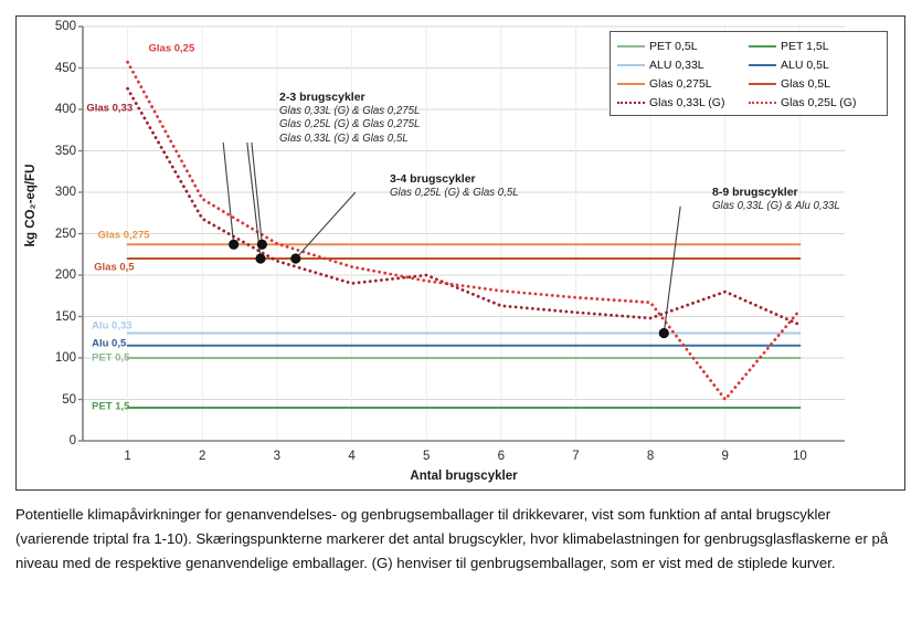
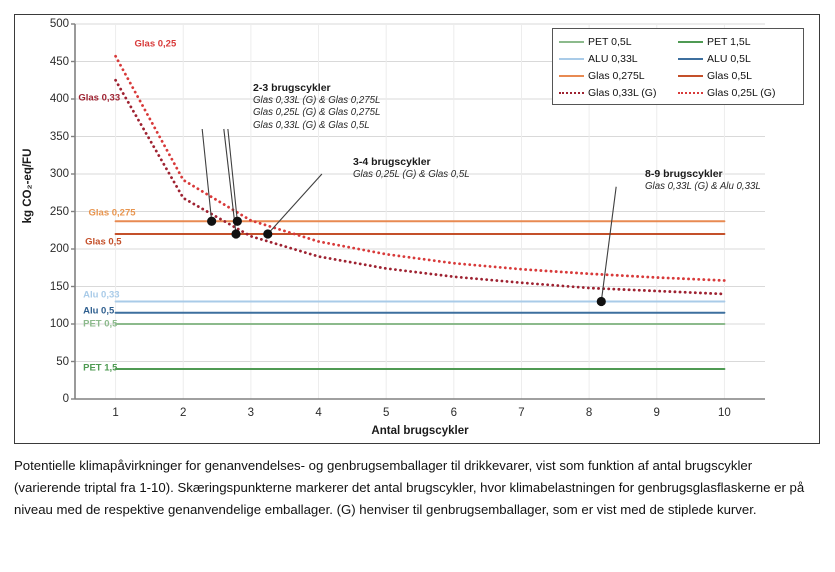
Glas 0,33L (G)/5: 200 -> 170
Glas 0,33L (G)/9: 180 -> 140
Glas 0,25L (G)/9: 50 -> 160
